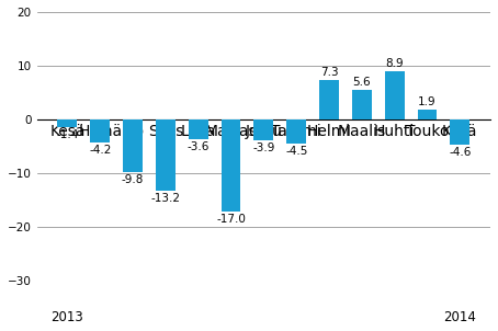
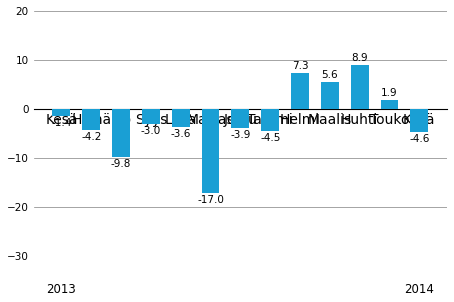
Syys: -13.2 -> -3.0
